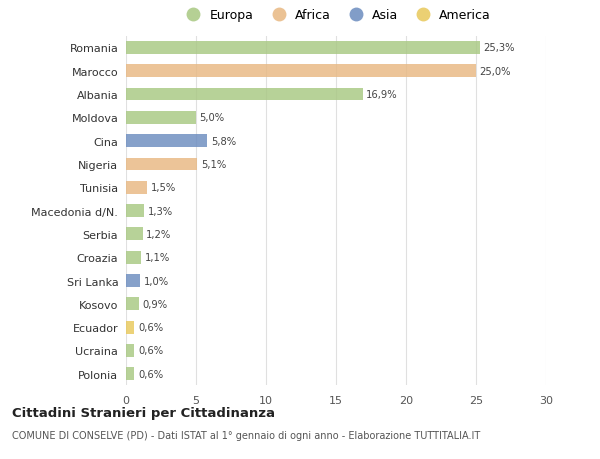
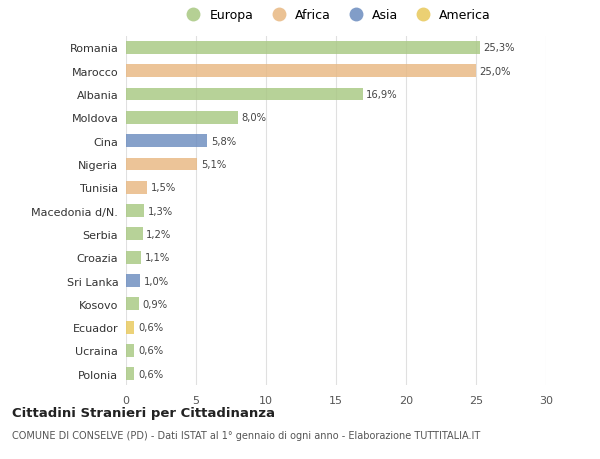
Moldova: 5,0% -> 8,0%
